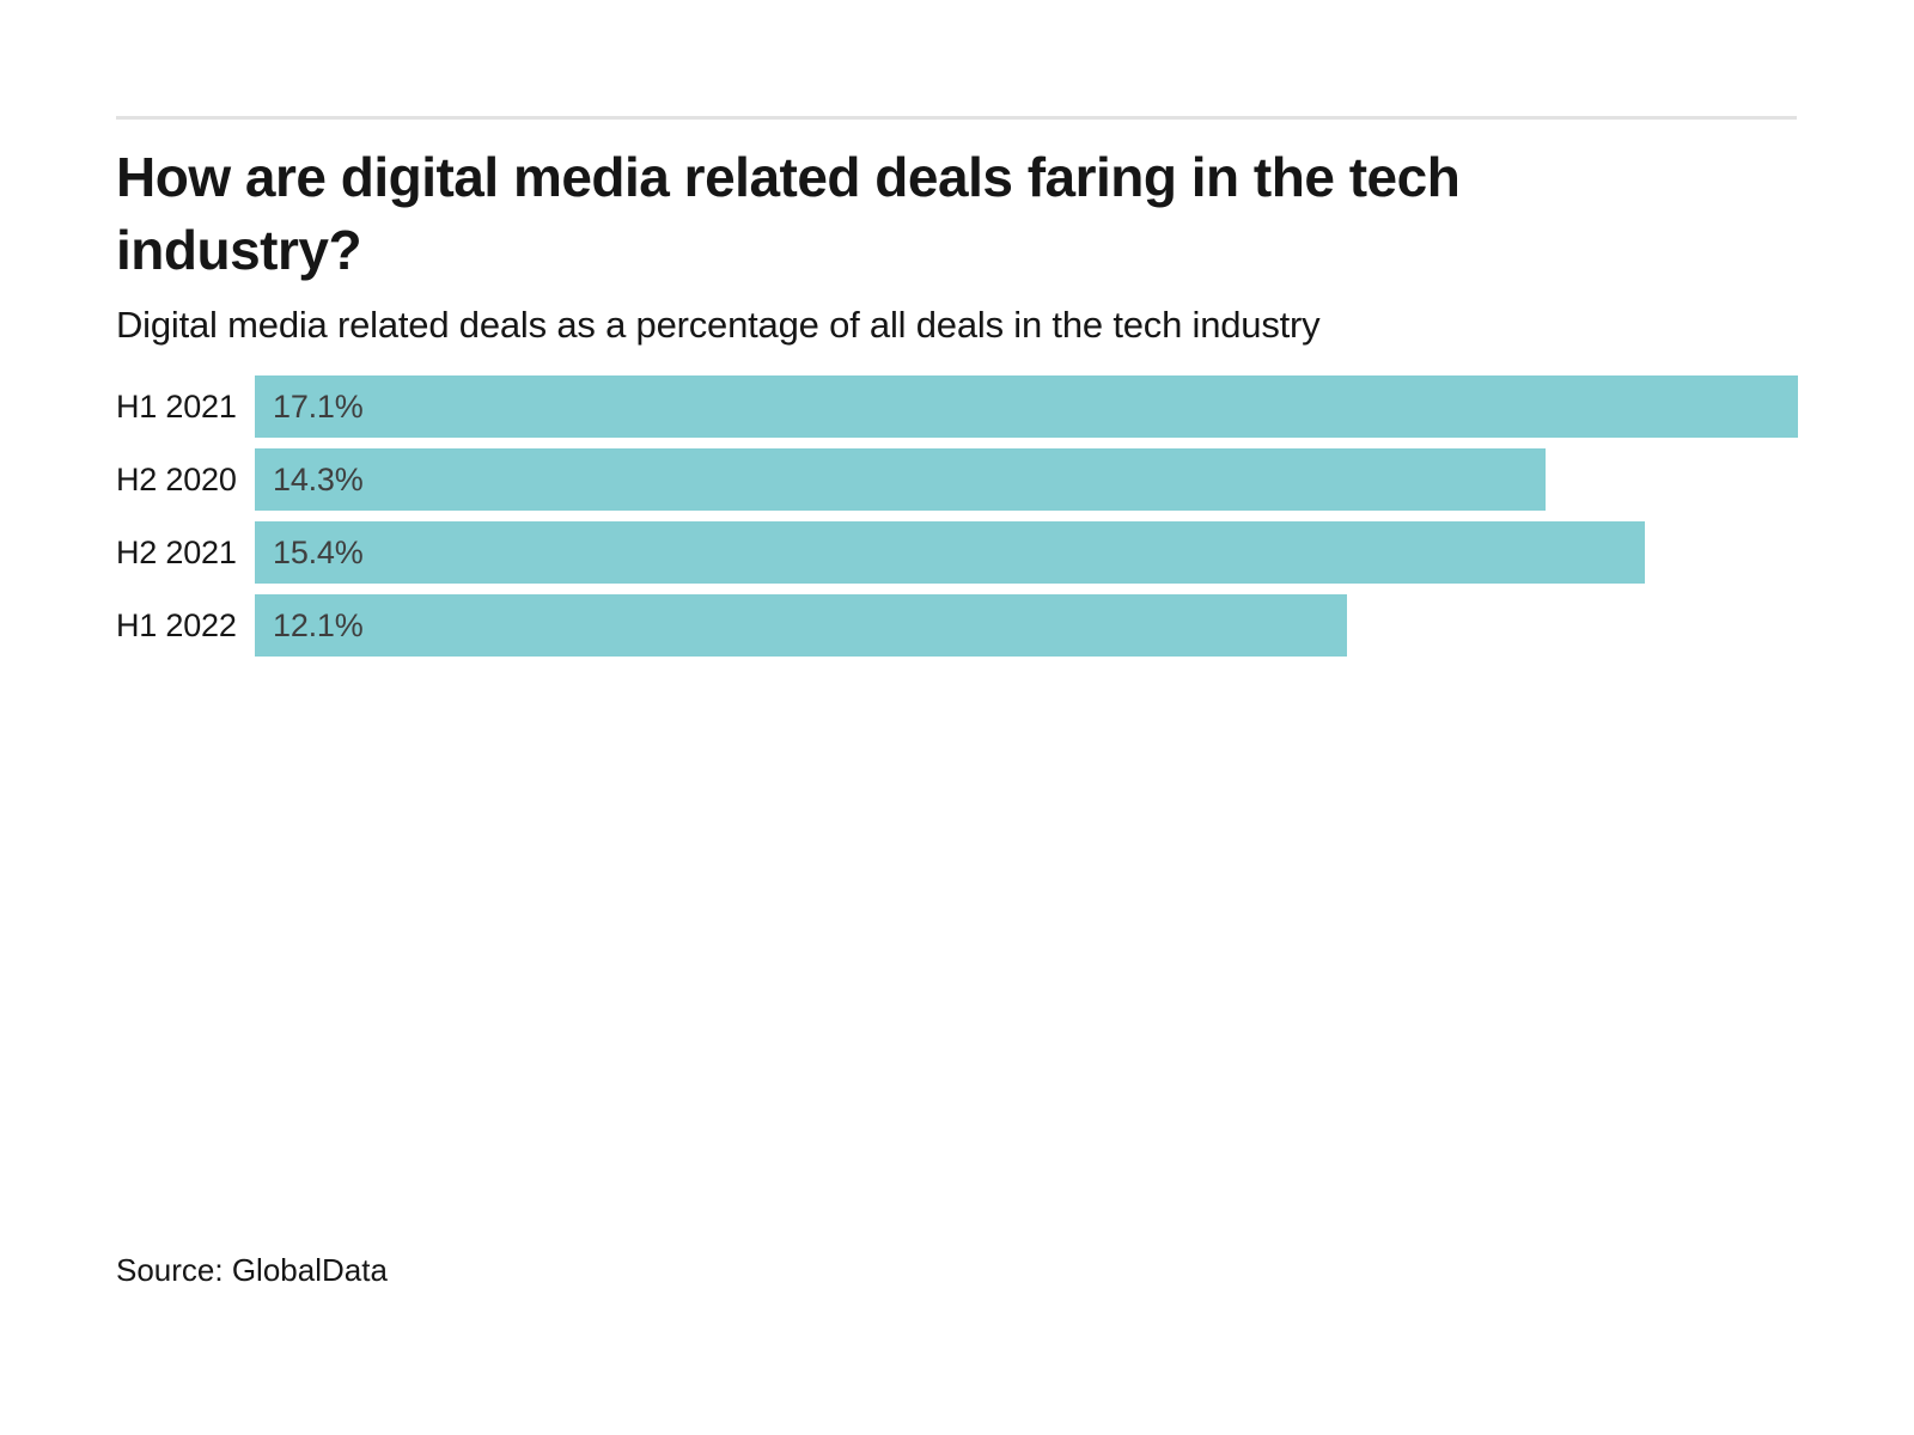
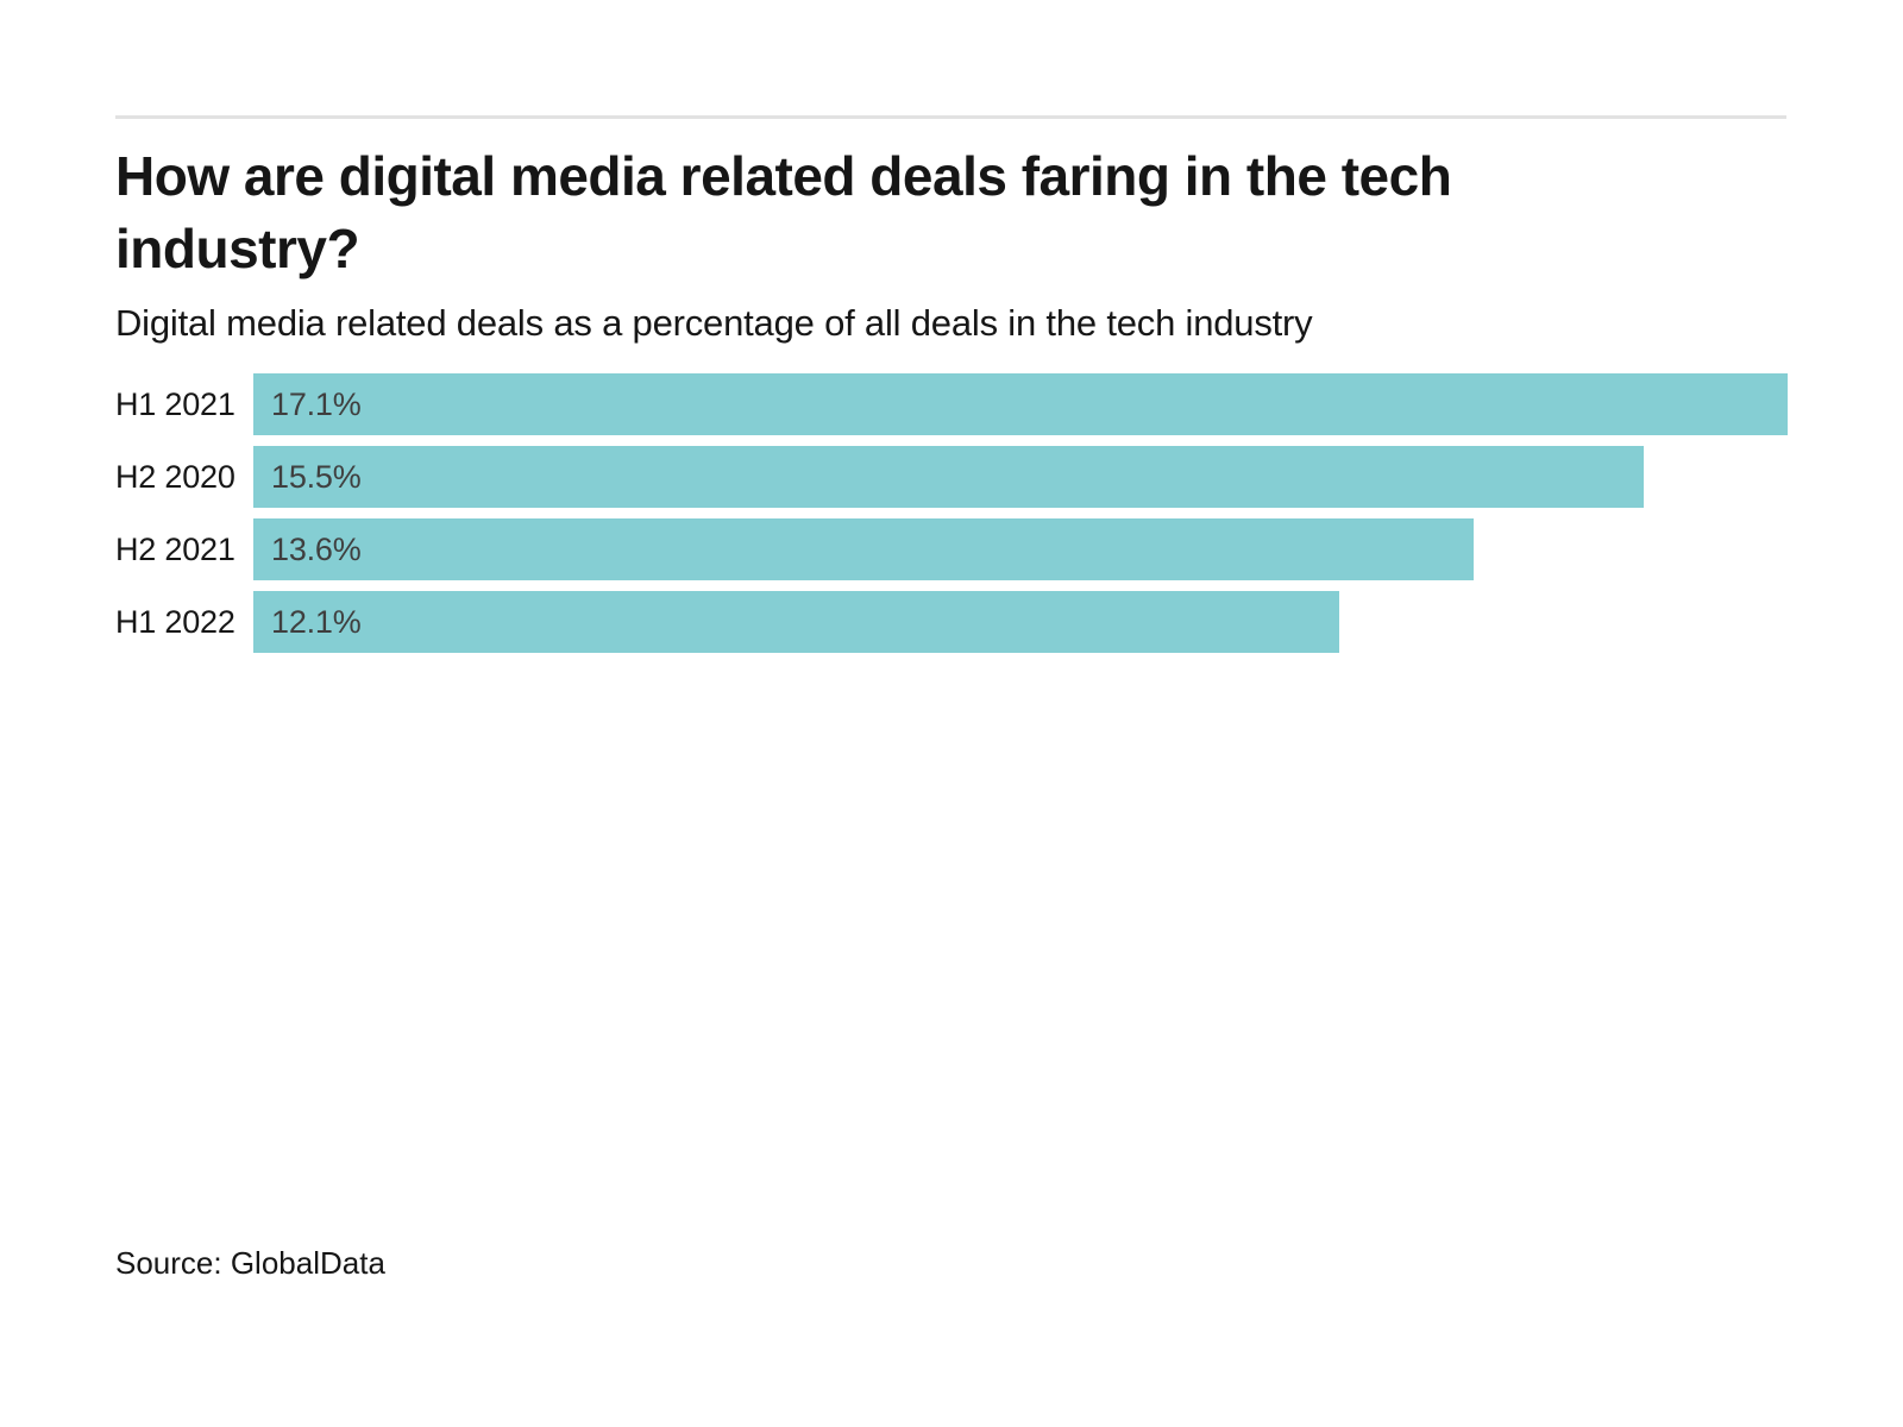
H2 2020: 14.3% -> 15.5%
H2 2021: 15.4% -> 13.6%
